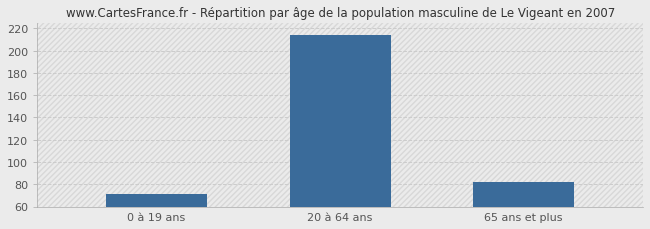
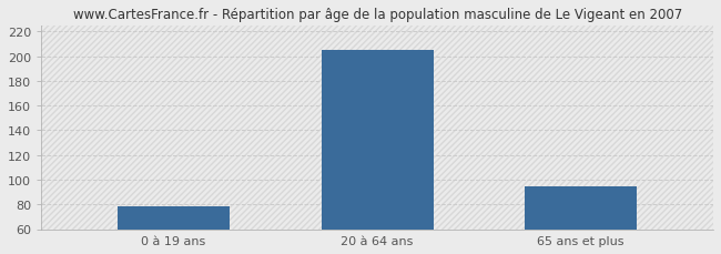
0 à 19 ans: 71 -> 78
20 à 64 ans: 214 -> 205
65 ans et plus: 82 -> 95
